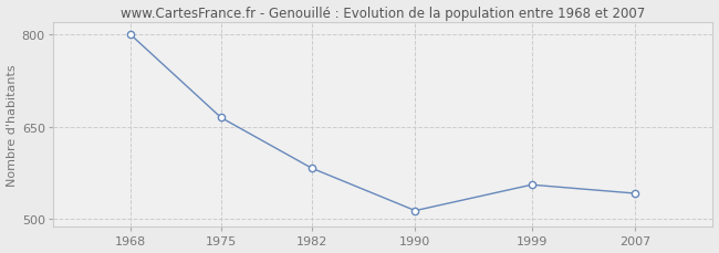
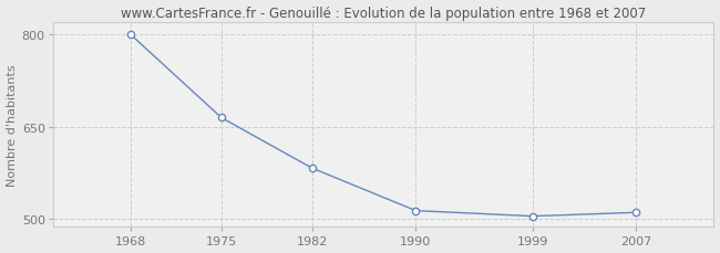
1999: 556 -> 505
2007: 542 -> 511
